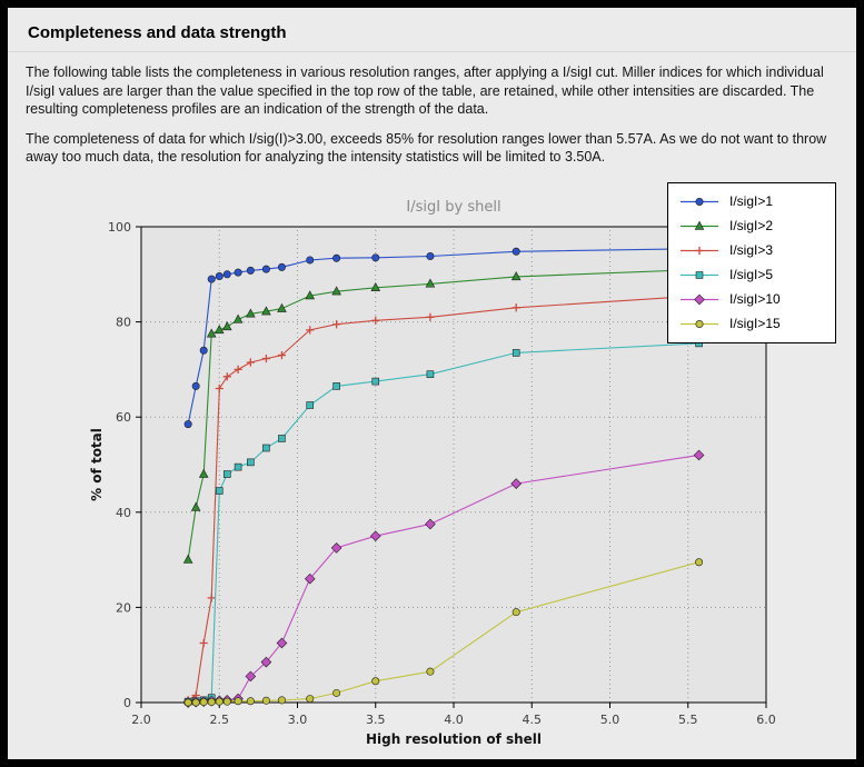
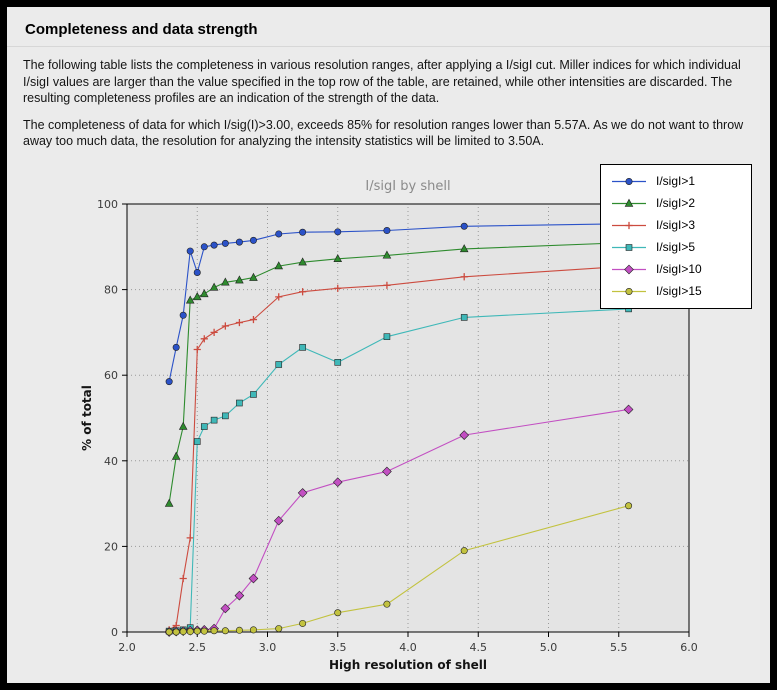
I/sigI>1/2.5: 90 -> 84
I/sigI>5/3.5: 68 -> 63
